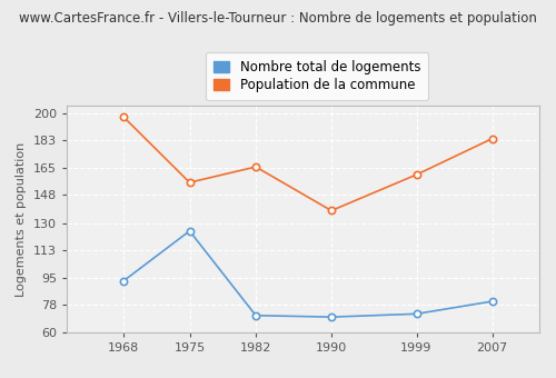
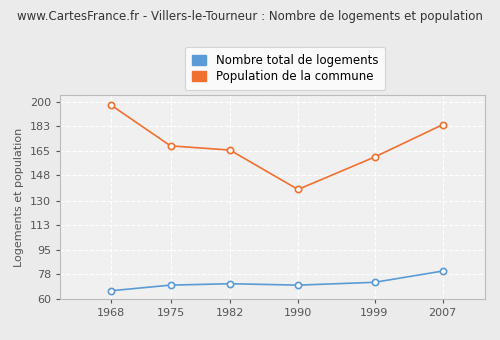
Nombre total de logements/1968: 93 -> 66
Nombre total de logements/1975: 125 -> 70
Population de la commune/1975: 156 -> 169
